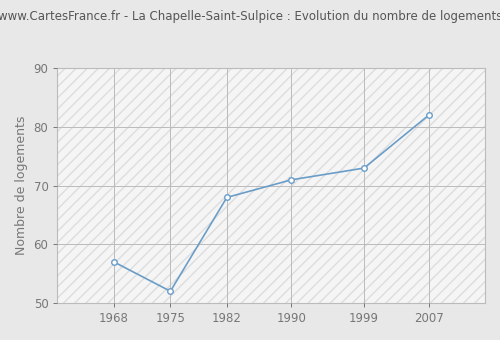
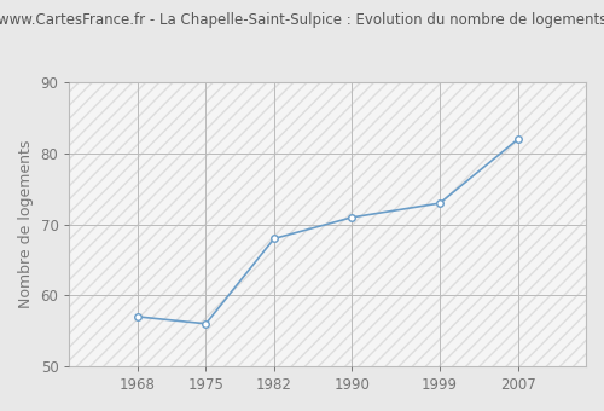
1975: 52 -> 56
